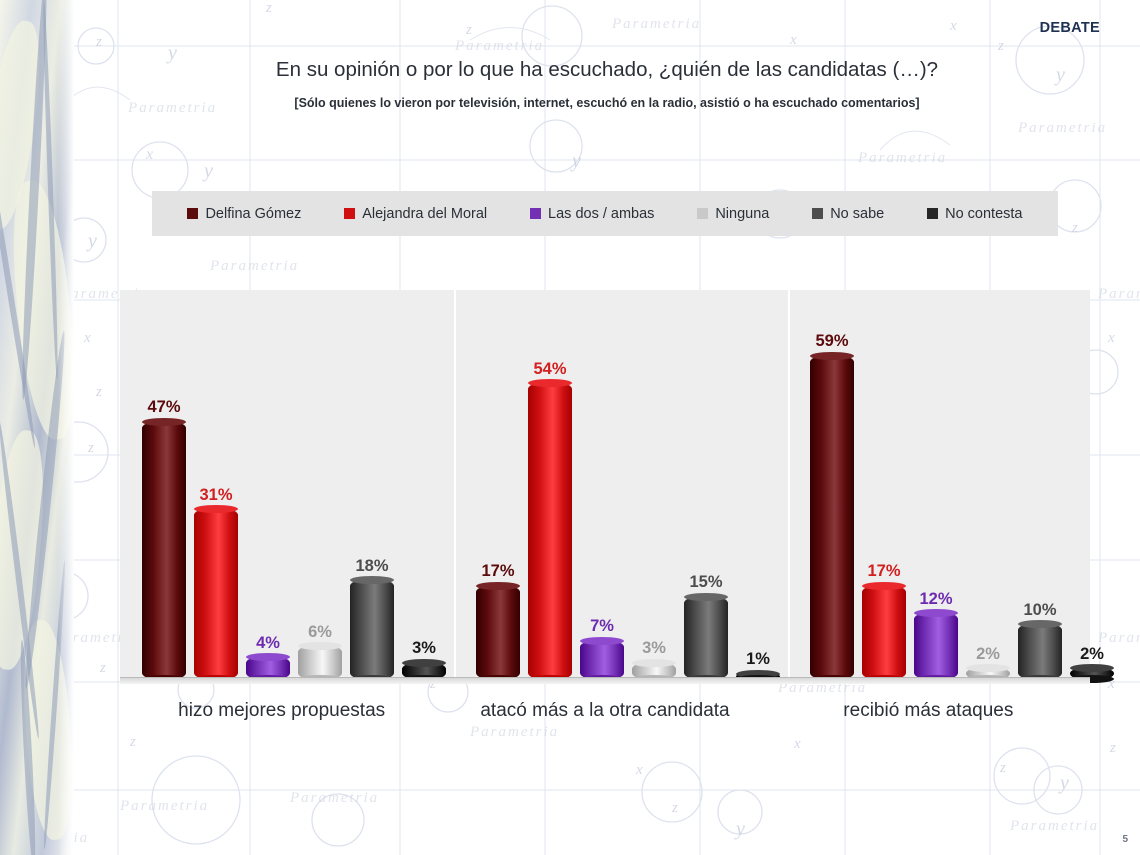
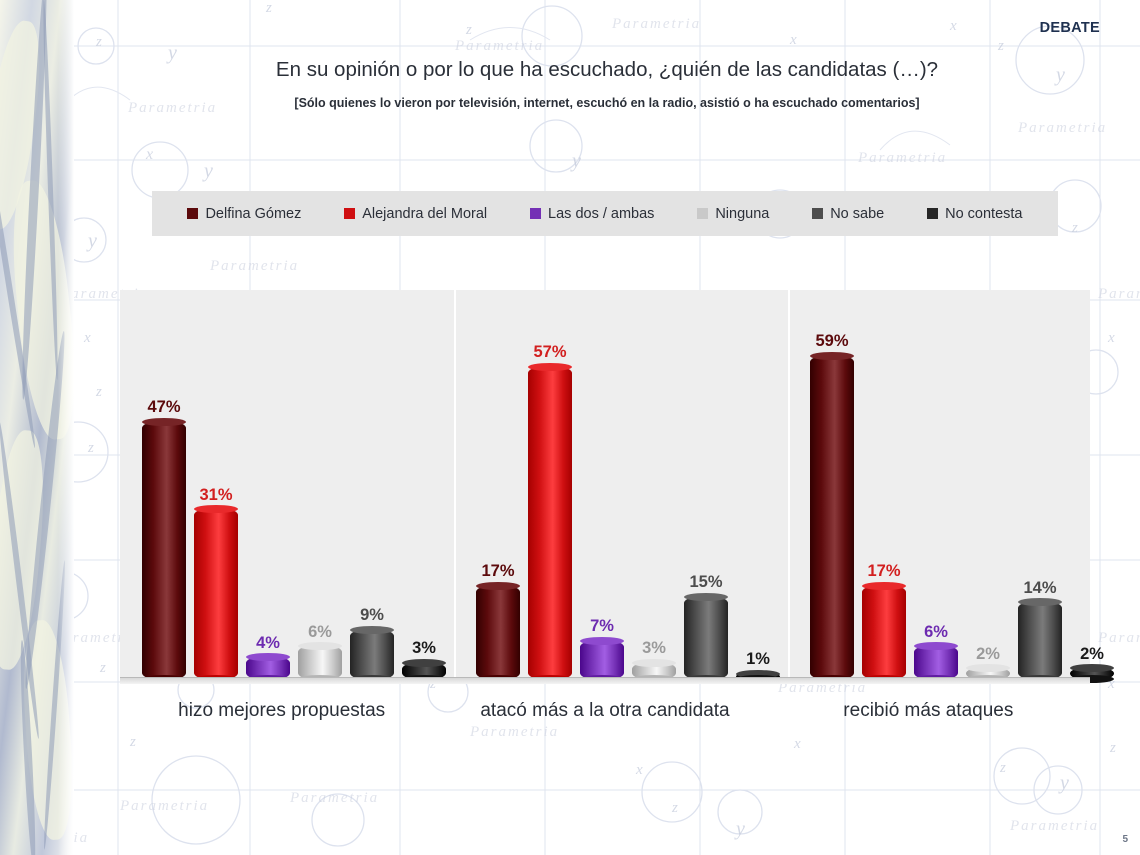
No sabe/hizo mejores propuestas: 18% -> 9%
Alejandra del Moral/atacó más a la otra candidata: 54% -> 57%
Las dos / ambas/recibió más ataques: 12% -> 6%
No sabe/recibió más ataques: 10% -> 14%
